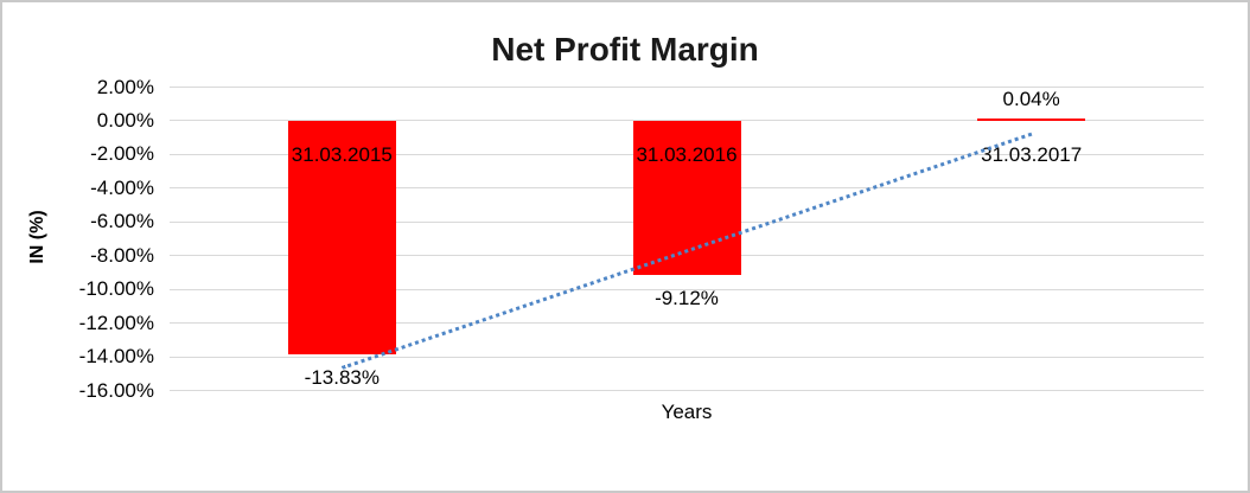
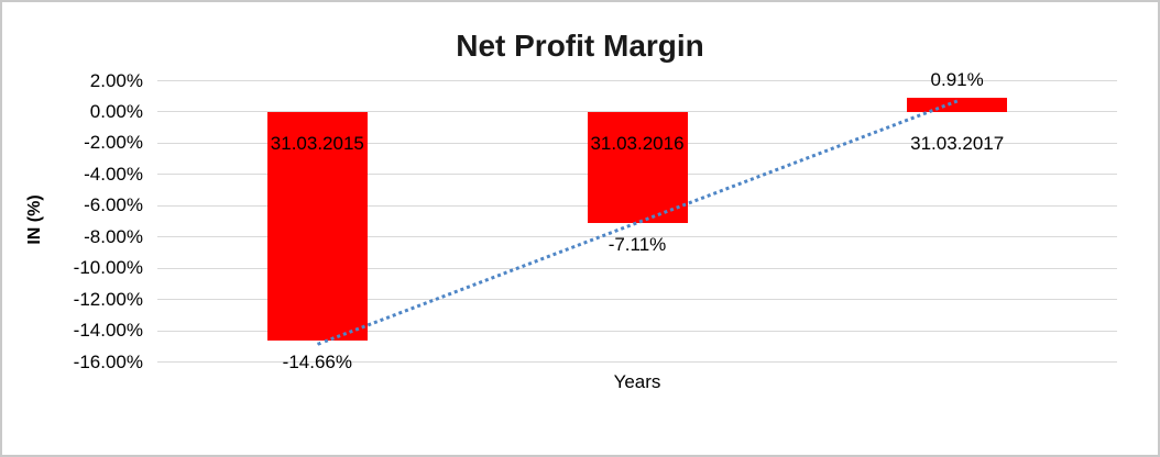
31.03.2015: -13.83% -> -14.66%
31.03.2016: -9.12% -> -7.11%
31.03.2017: 0.04% -> 0.91%
